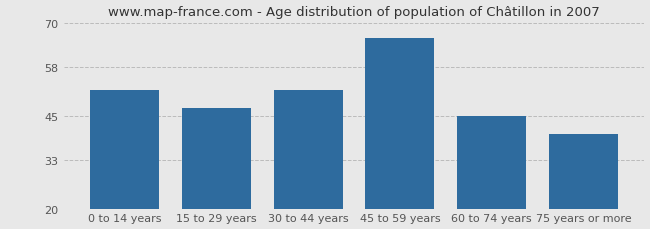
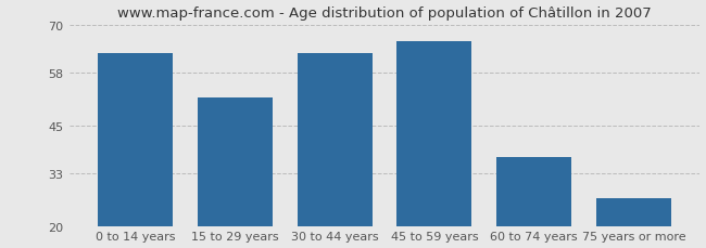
0 to 14 years: 52 -> 63
15 to 29 years: 47 -> 52
30 to 44 years: 52 -> 63
60 to 74 years: 45 -> 37
75 years or more: 40 -> 27
